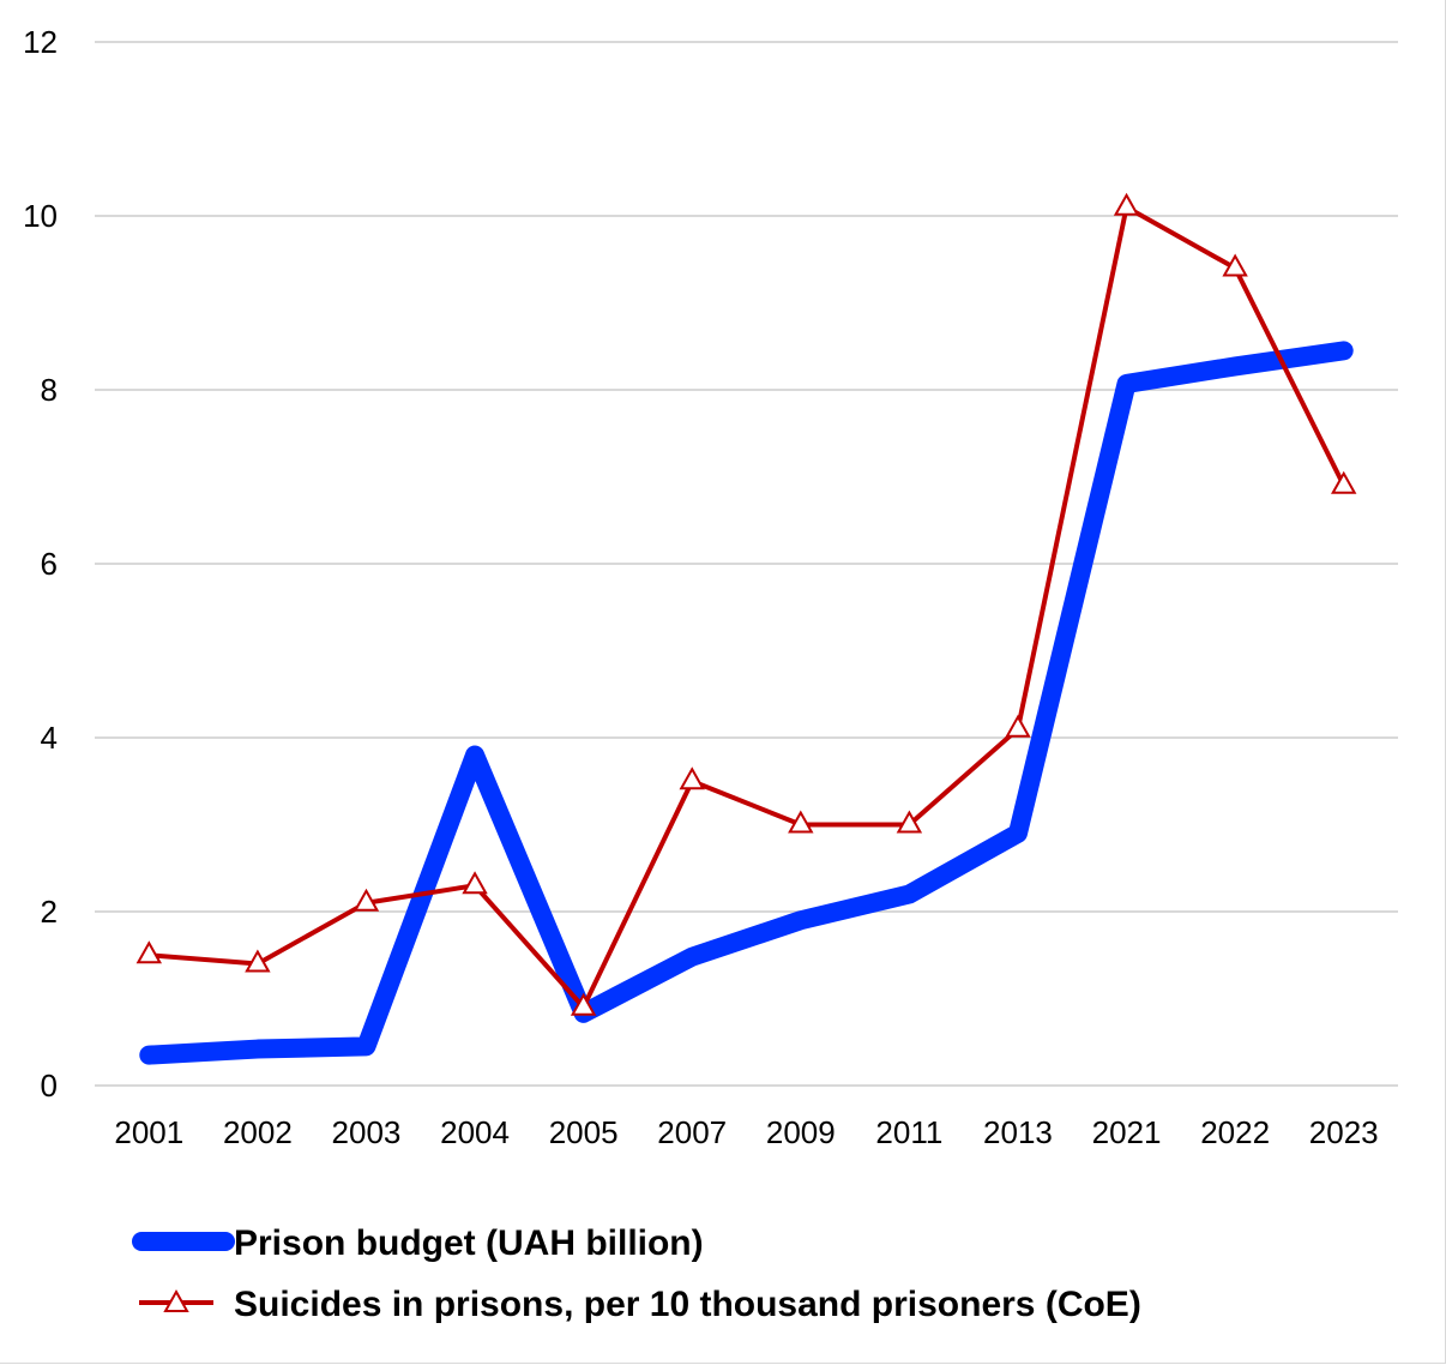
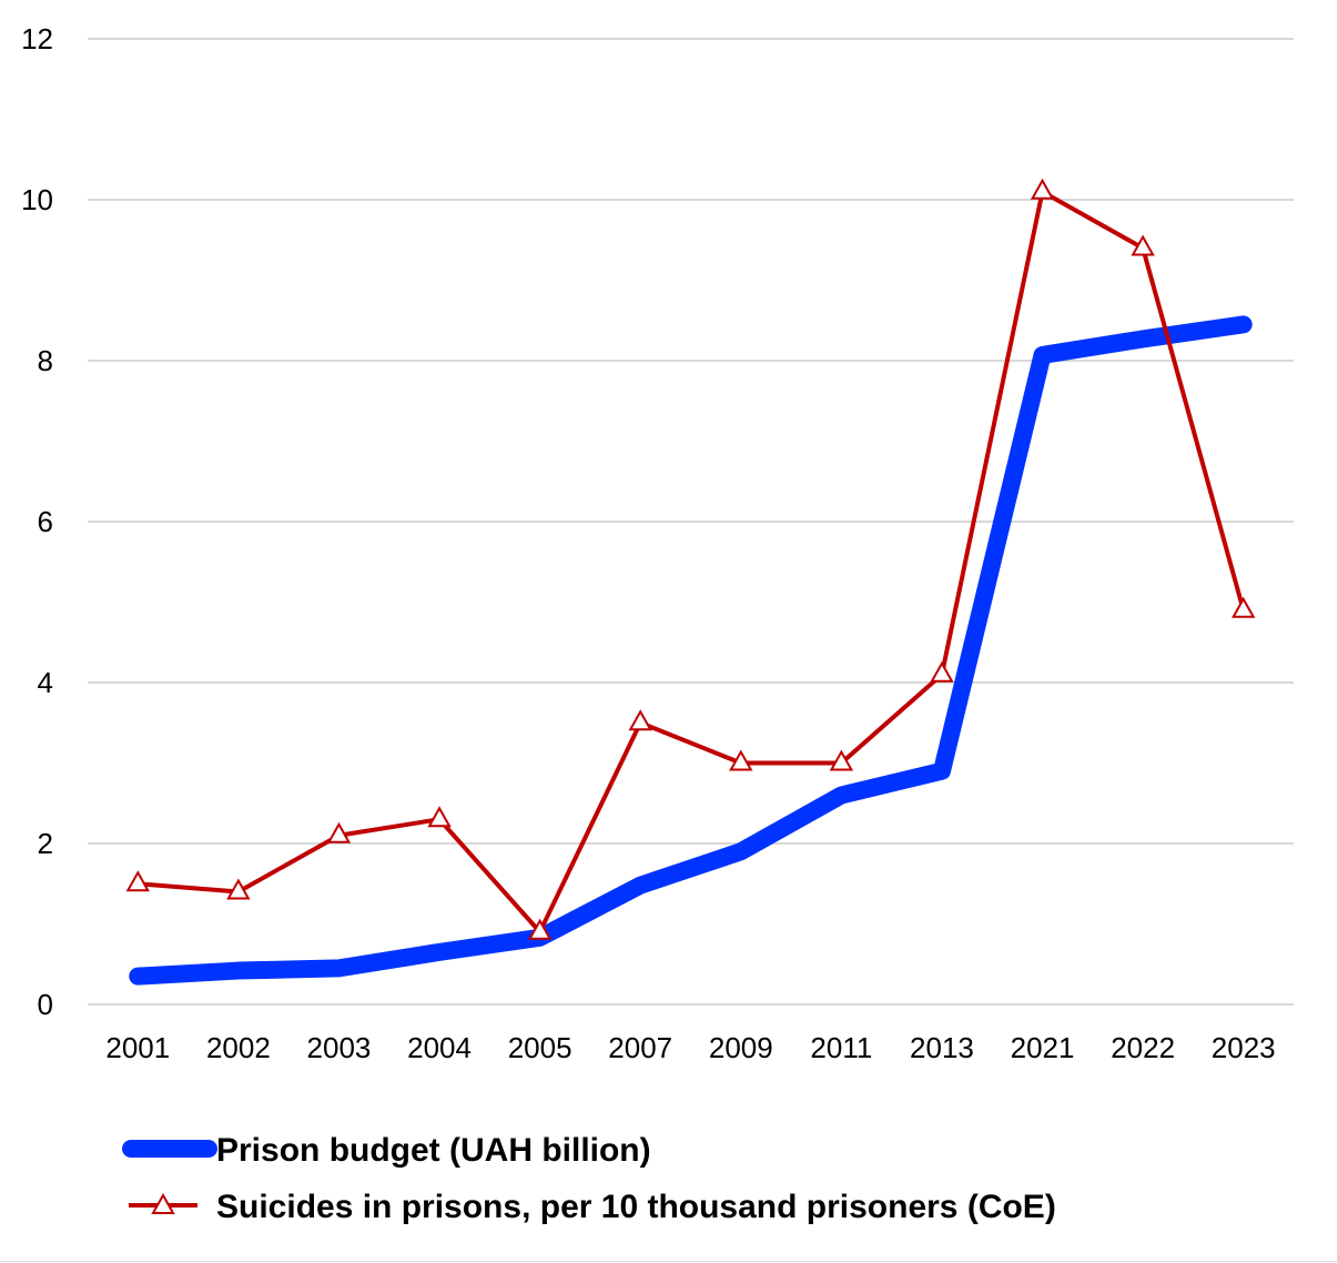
Prison budget (UAH billion)/2004: 3.8 -> 0.7
Prison budget (UAH billion)/2011: 2.2 -> 2.6
Suicides in prisons, per 10 thousand prisoners (CoE)/2023: 6.9 -> 4.9
